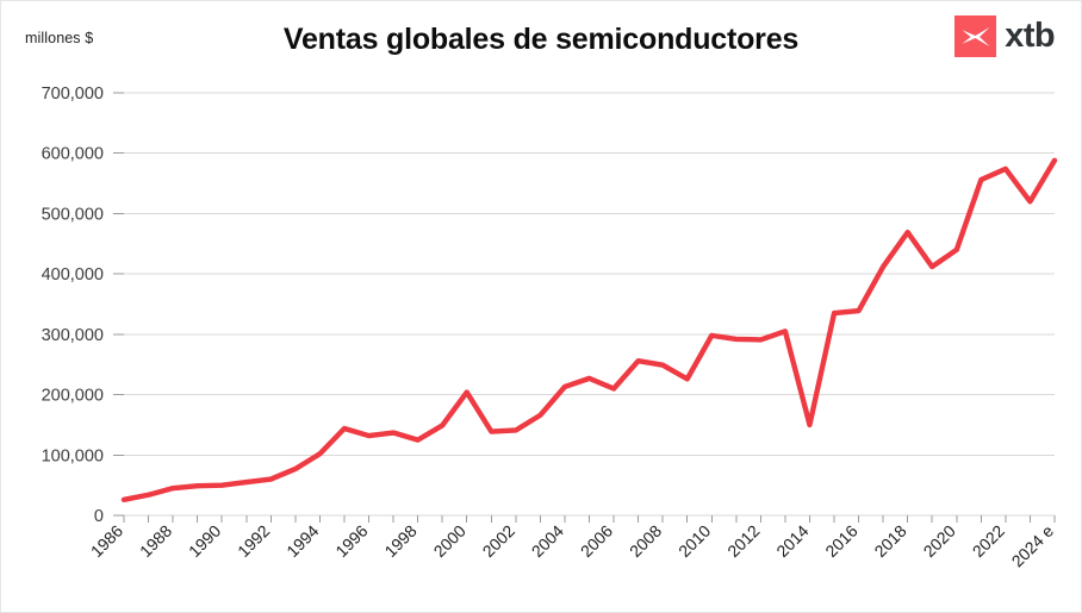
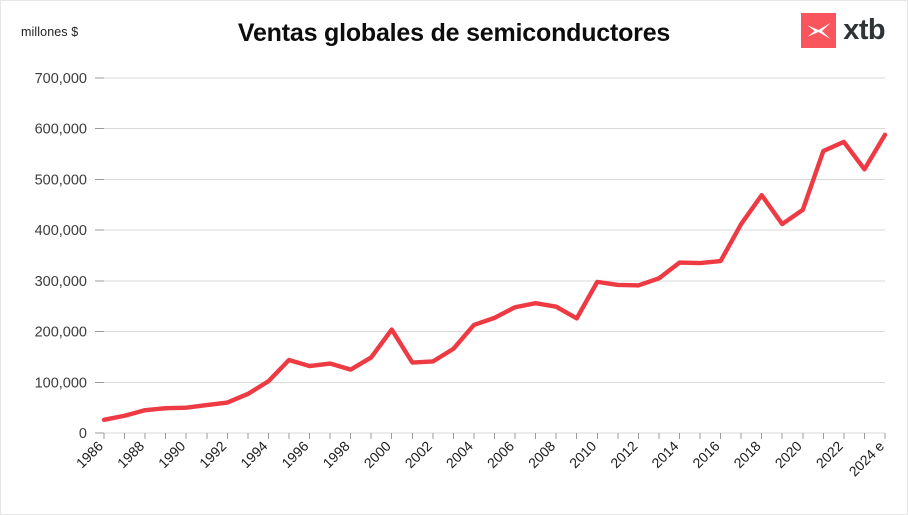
2006: 210000 -> 250000
2014: 150000 -> 340000
